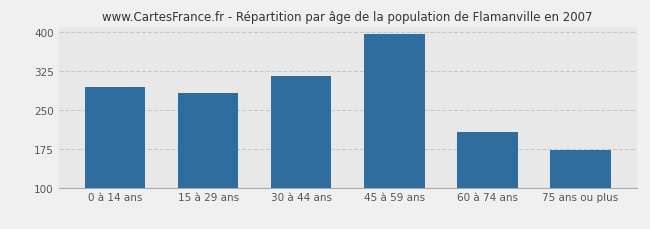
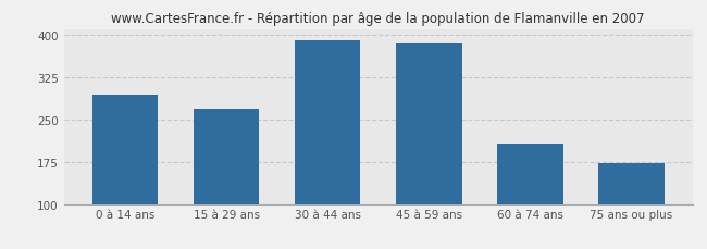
15 à 29 ans: 283 -> 268
30 à 44 ans: 315 -> 390
45 à 59 ans: 395 -> 384
